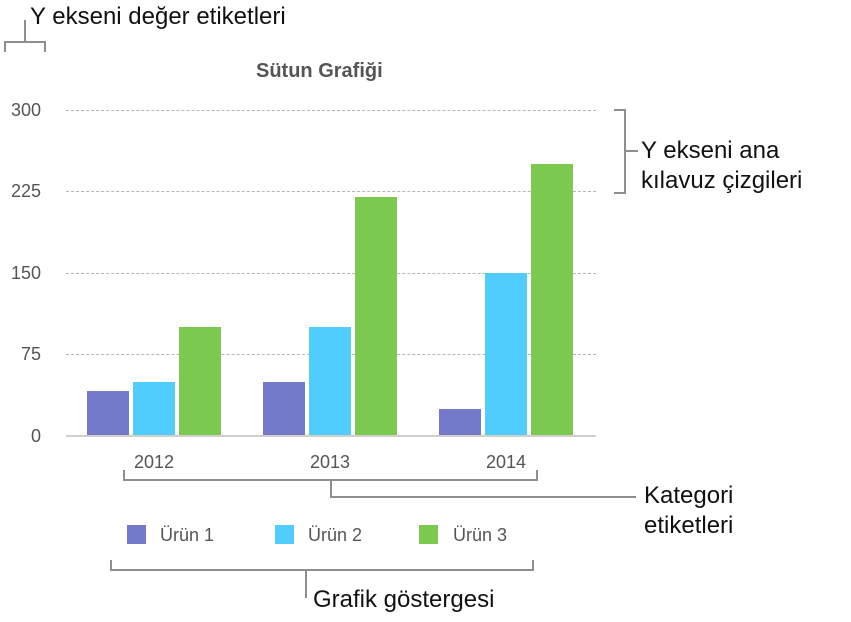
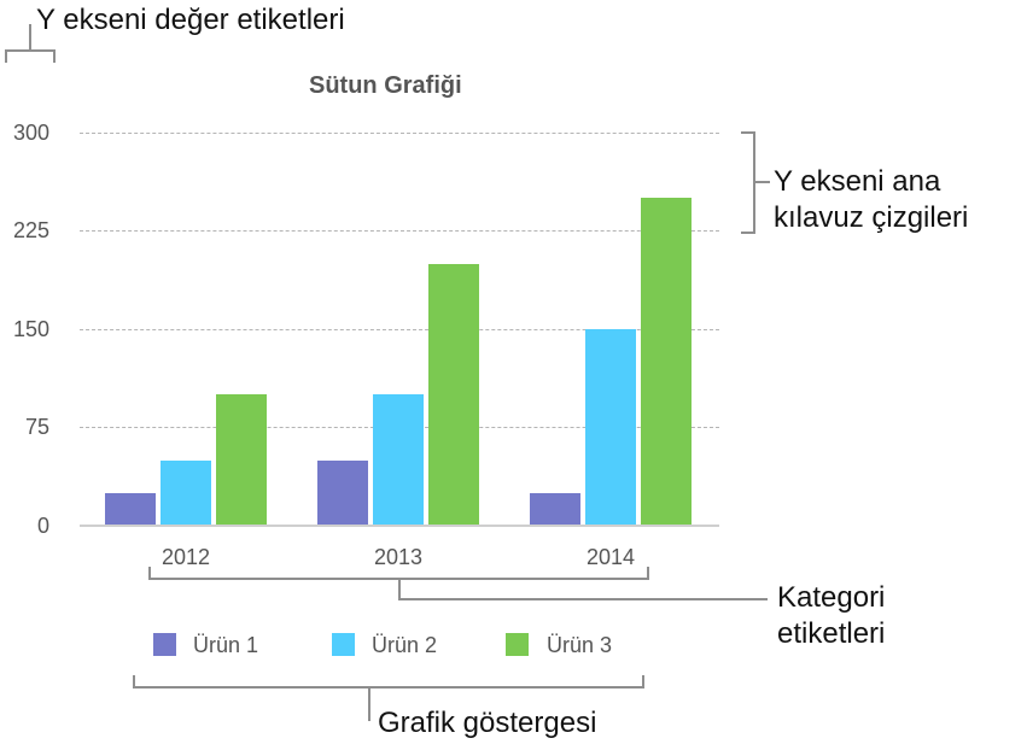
Ürün 1/2012: 41 -> 25
Ürün 3/2013: 220 -> 200
